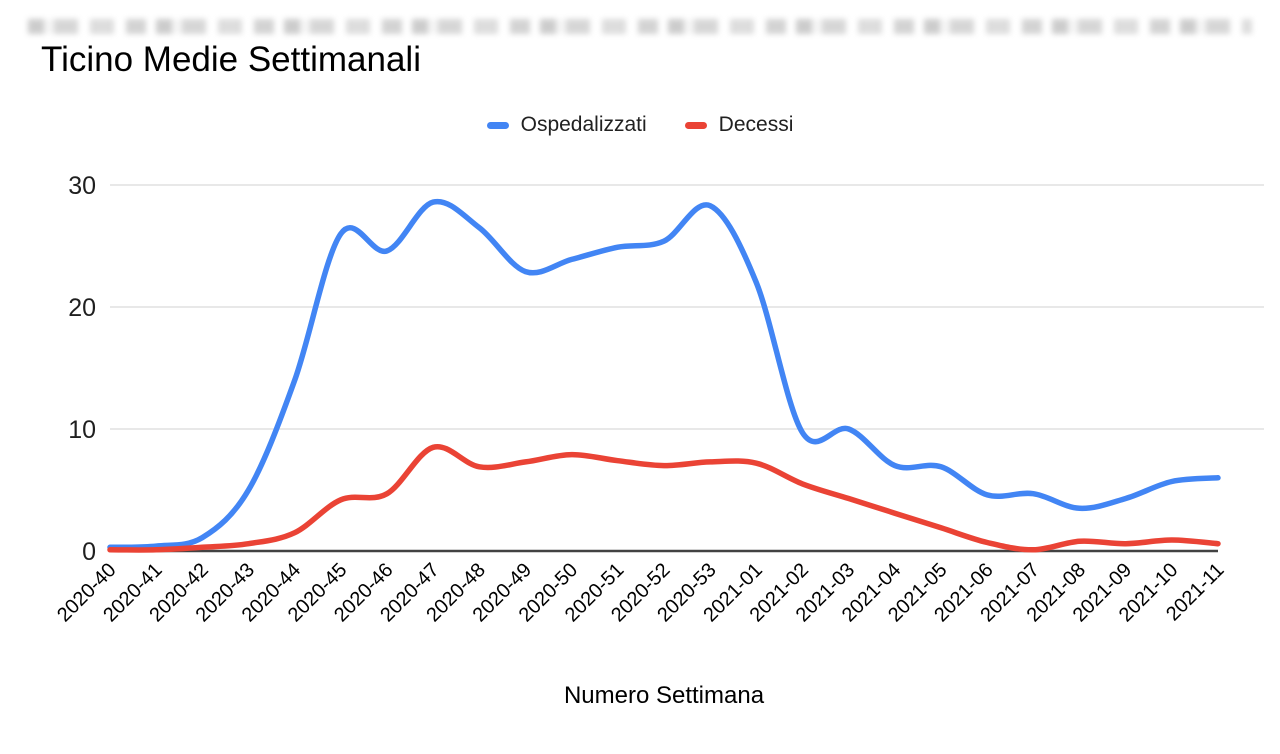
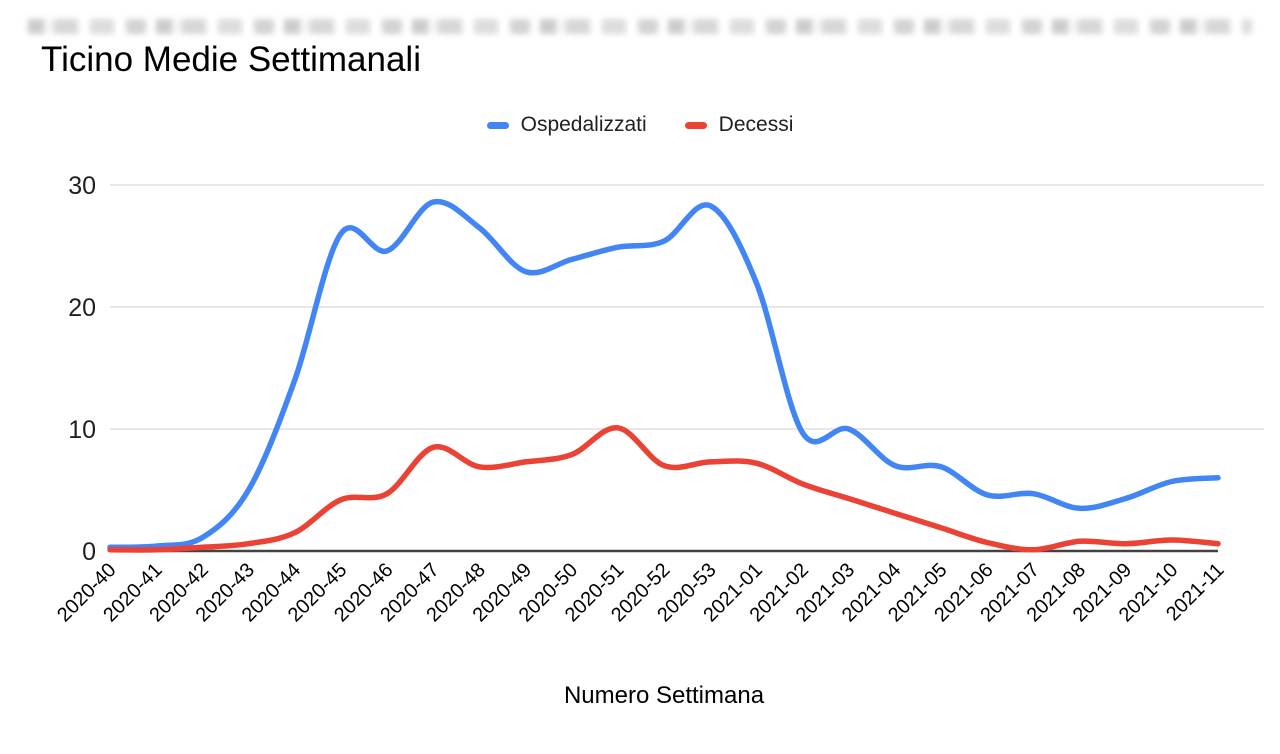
Decessi/2020-51: 7.4 -> 10.1
